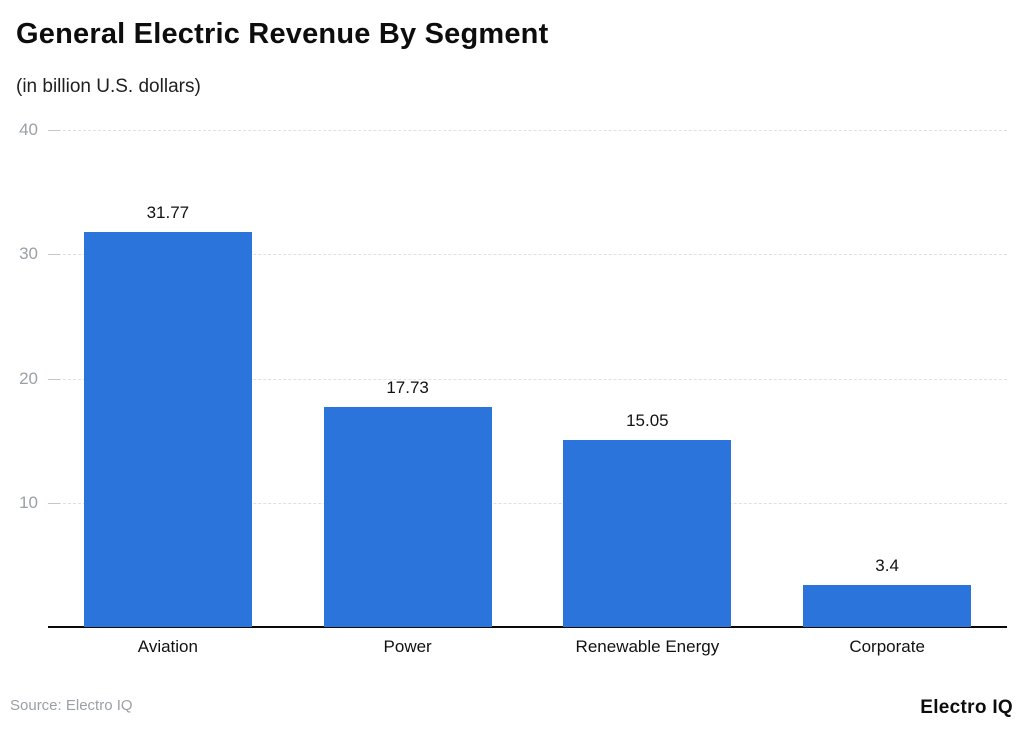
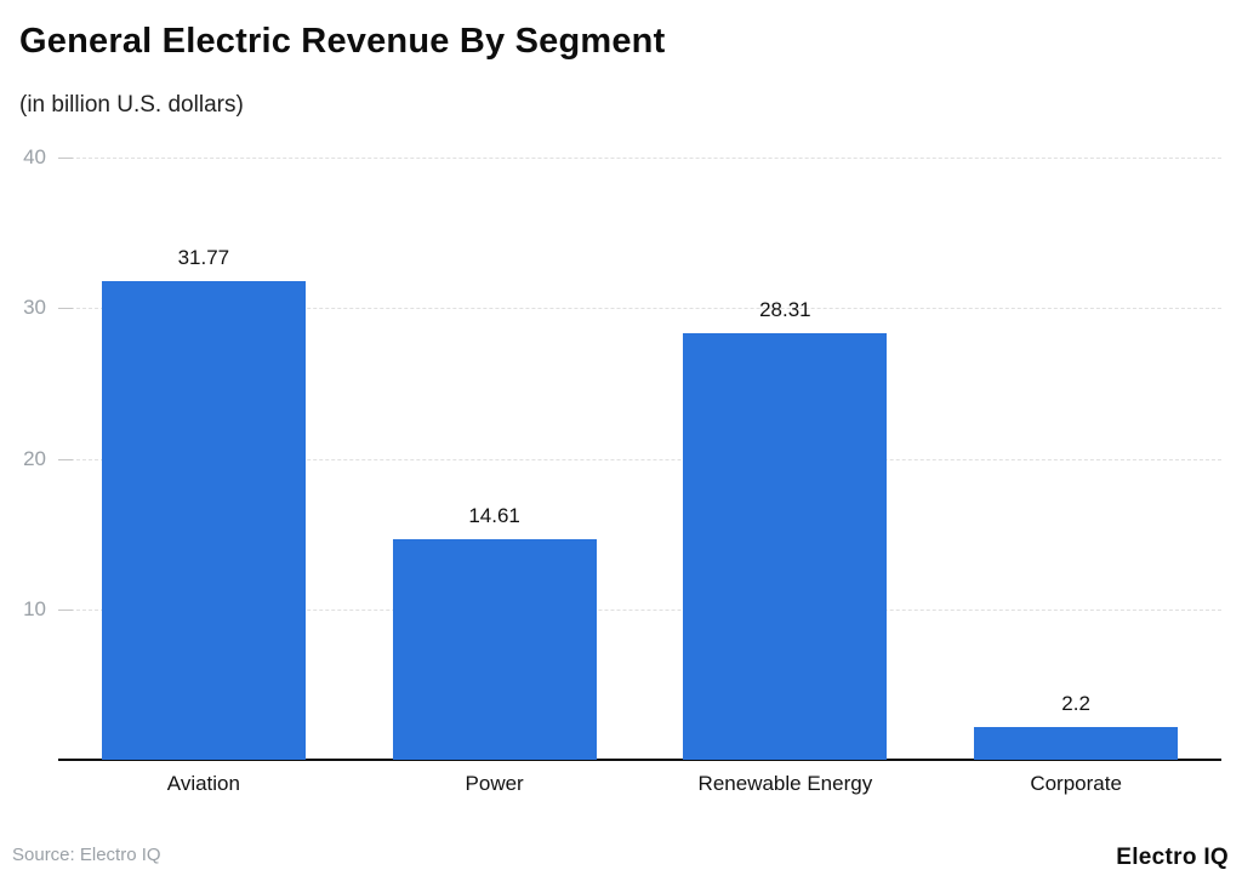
Power: 17.73 -> 14.61
Renewable Energy: 15.05 -> 28.31
Corporate: 3.4 -> 2.2
